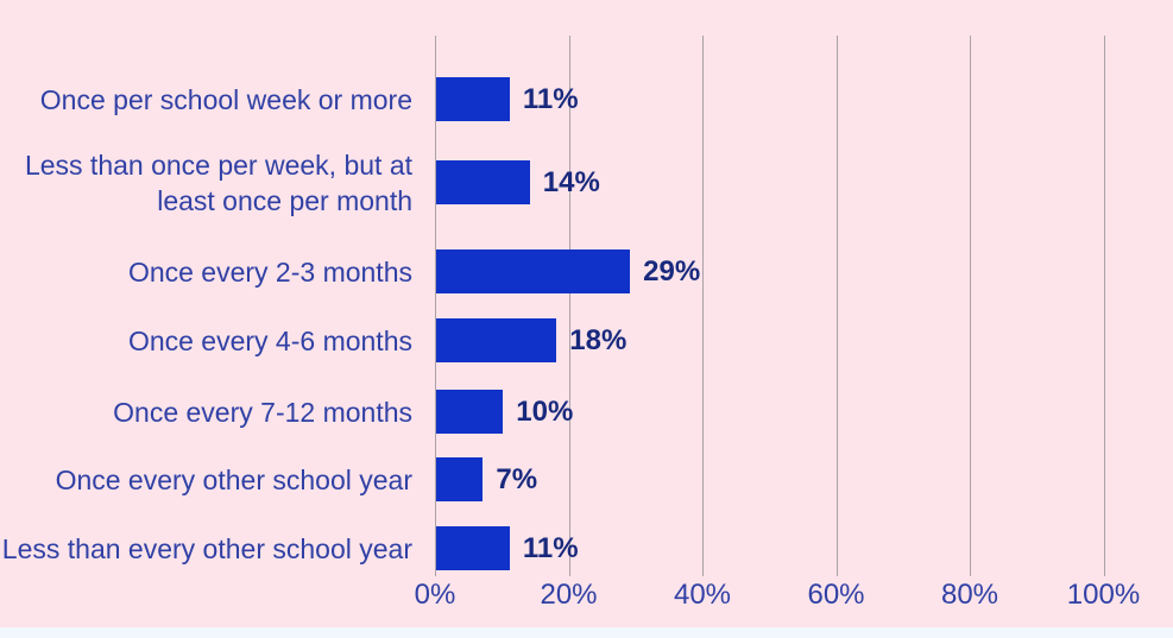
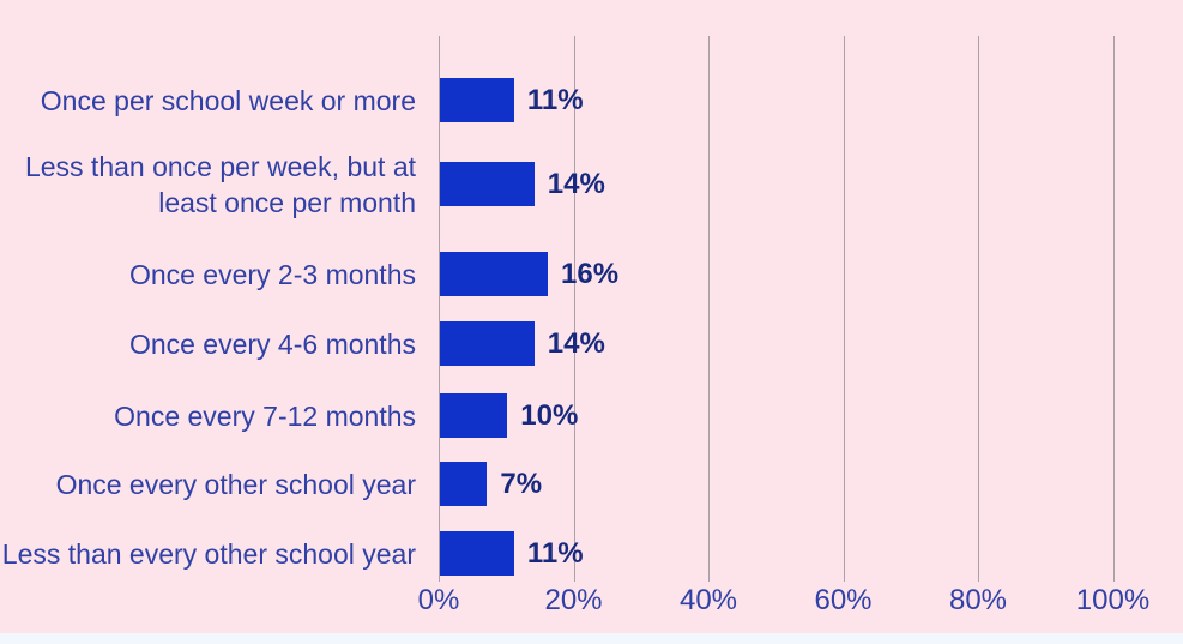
Once every 2-3 months: 29% -> 16%
Once every 4-6 months: 18% -> 14%
